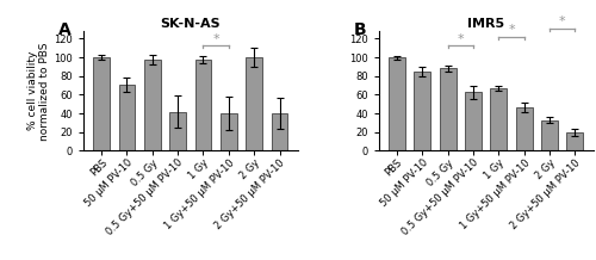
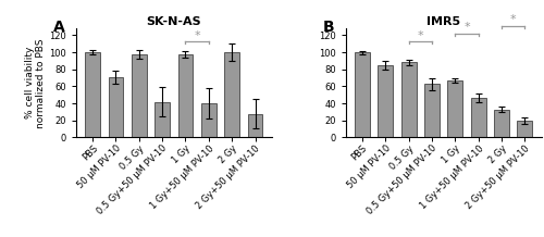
SK-N-AS/2 Gy+50 μM PV-10: 40 -> 28
